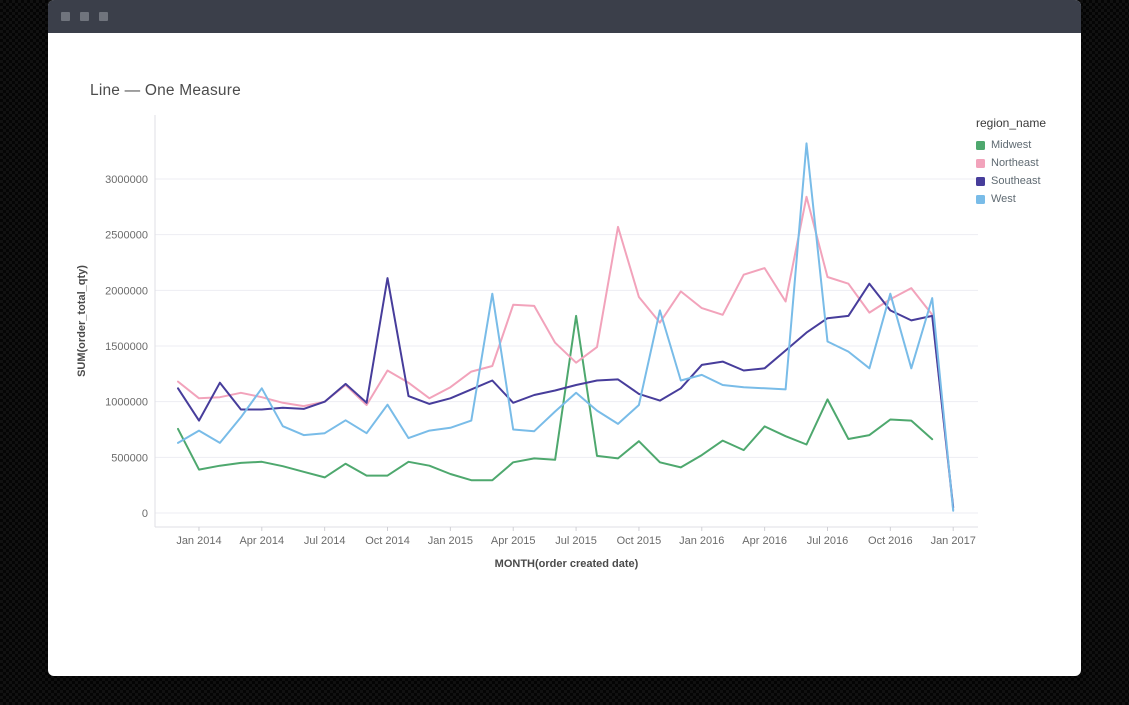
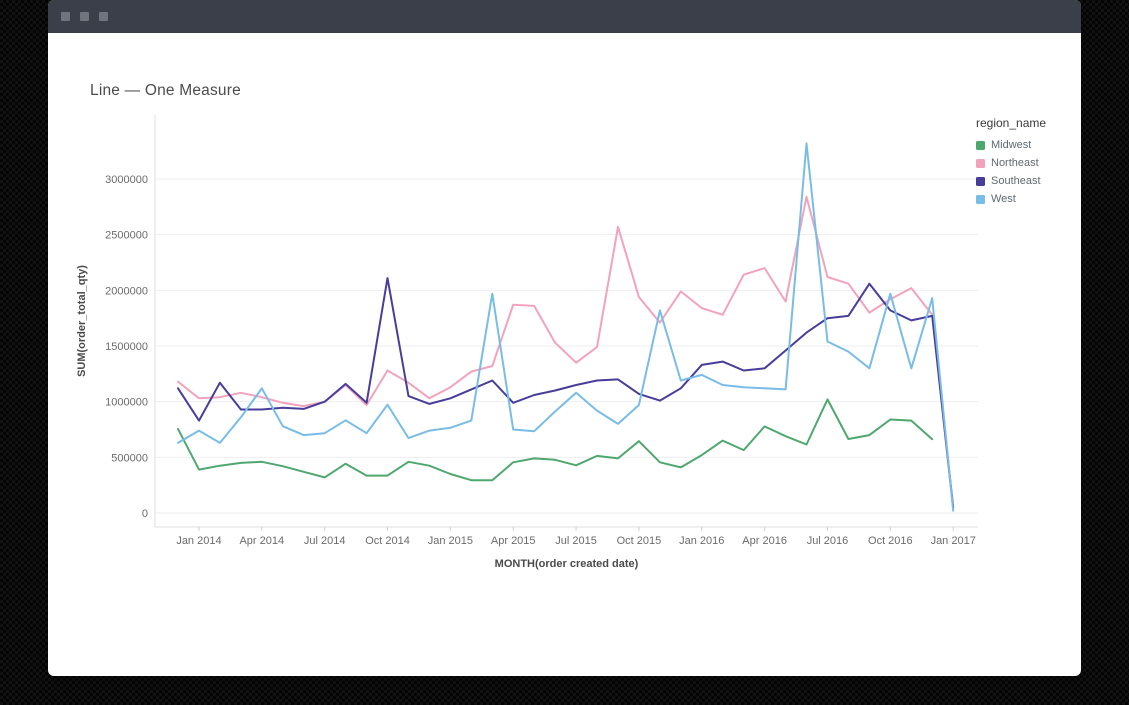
Midwest/Jul 2015: 1770000 -> 430000
